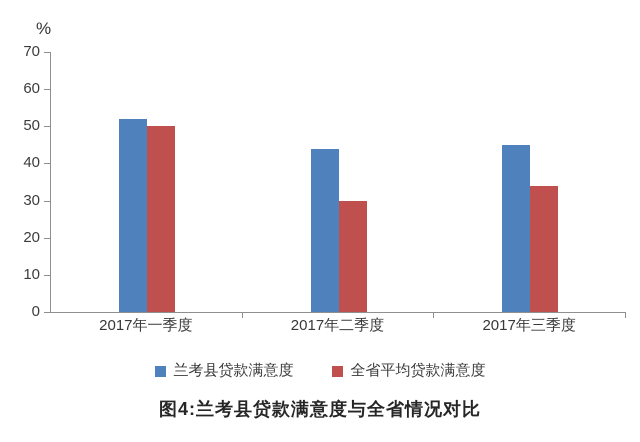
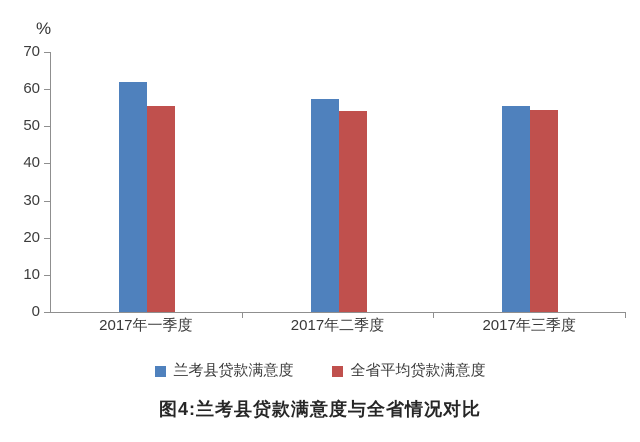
兰考县贷款满意度/2017年一季度: 52 -> 62
全省平均贷款满意度/2017年一季度: 50 -> 56
兰考县贷款满意度/2017年二季度: 44 -> 57
全省平均贷款满意度/2017年二季度: 30 -> 54
兰考县贷款满意度/2017年三季度: 45 -> 55
全省平均贷款满意度/2017年三季度: 34 -> 54
